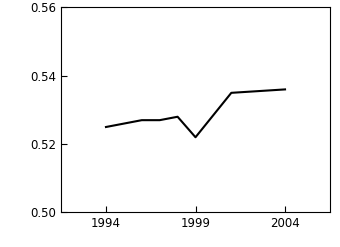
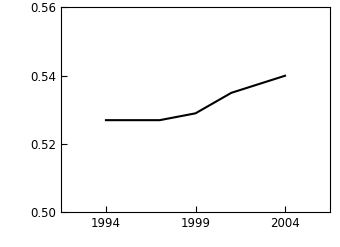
1994: 0.525 -> 0.527
1999: 0.522 -> 0.529
2004: 0.536 -> 0.540
